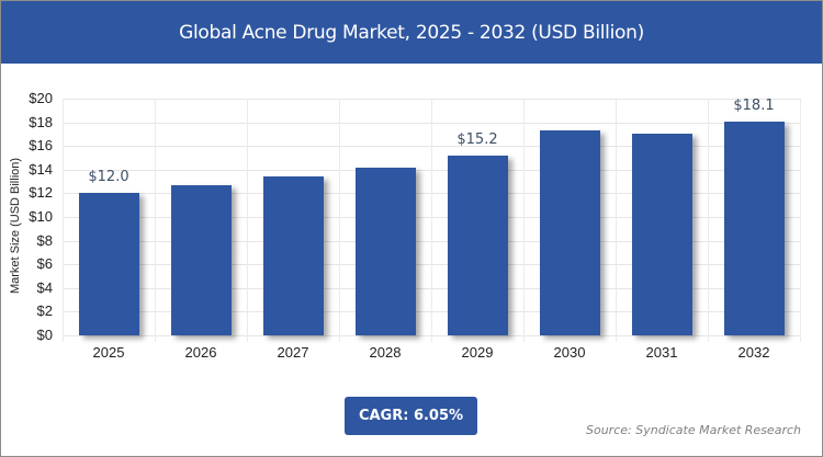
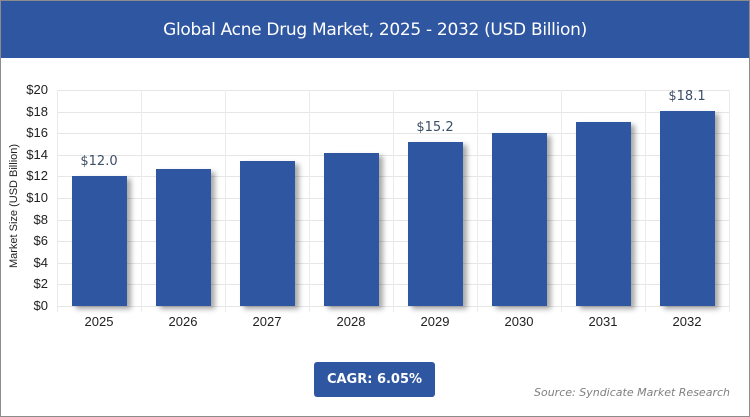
2030: $17.3 -> $16.0
